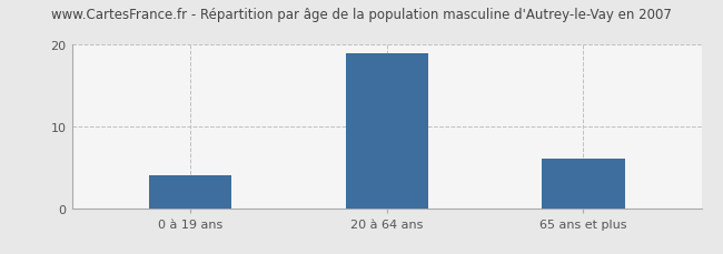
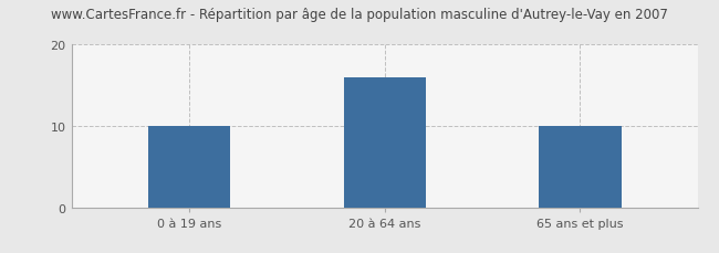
0 à 19 ans: 4 -> 10
20 à 64 ans: 19 -> 16
65 ans et plus: 6 -> 10
